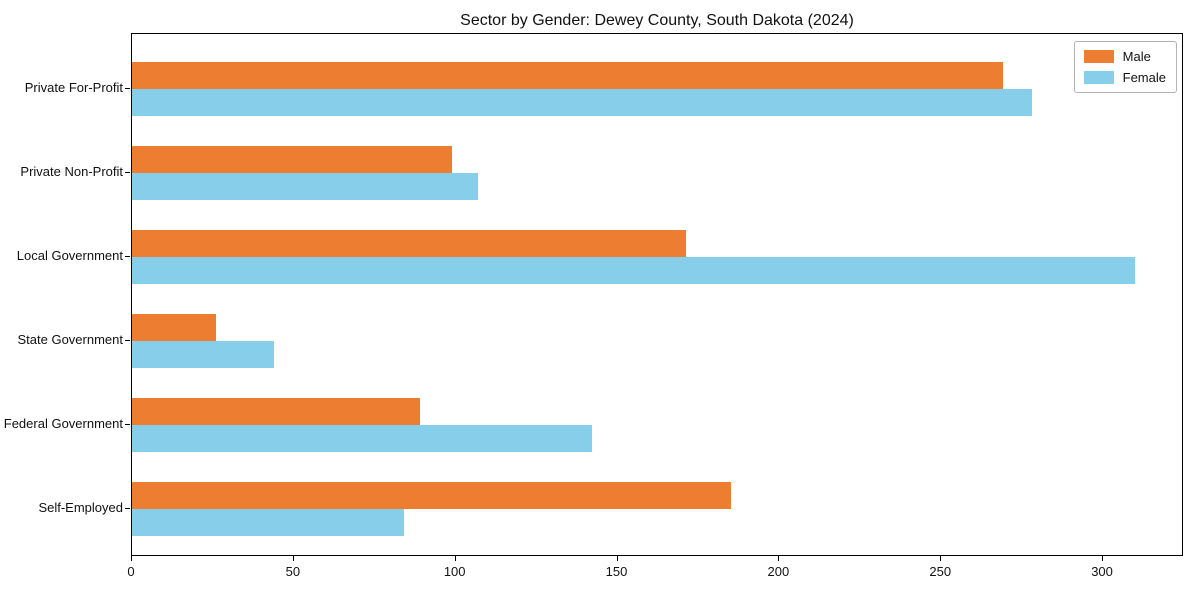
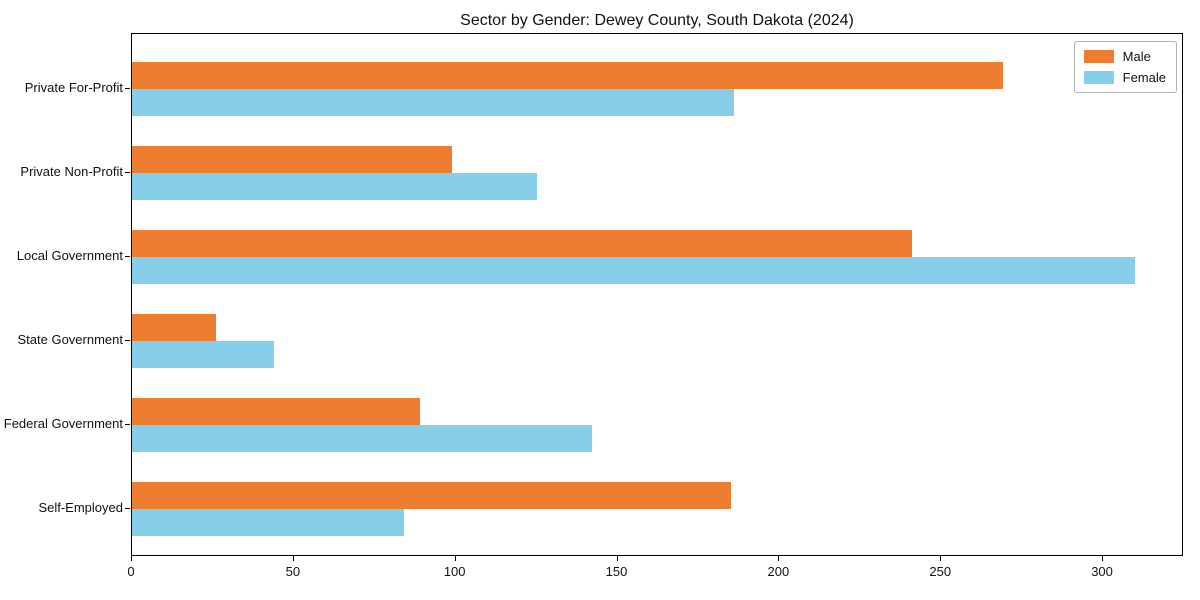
Female/Private For-Profit: 278 -> 186
Female/Private Non-Profit: 107 -> 125
Male/Local Government: 171 -> 241
